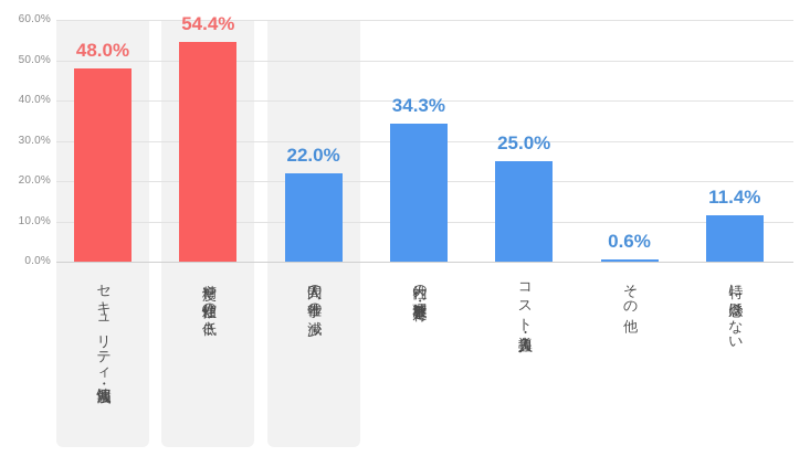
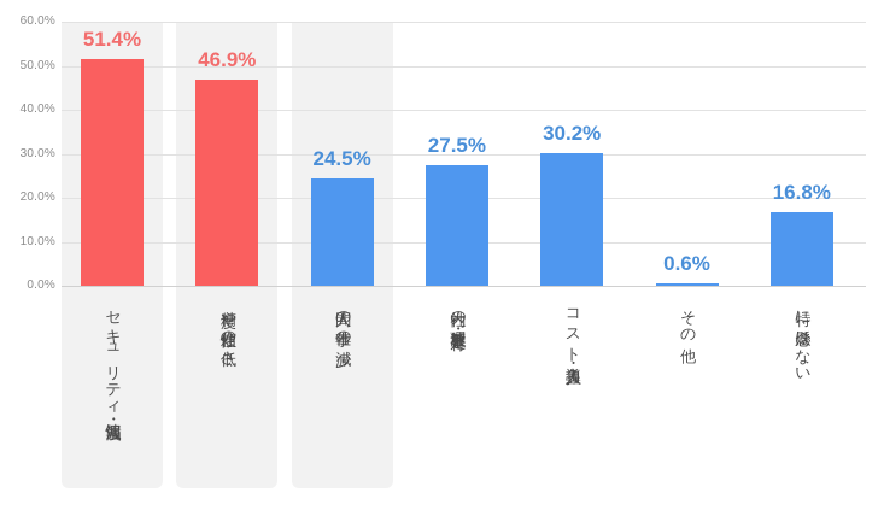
セキュリティ・情報漏洩: 48.0% -> 51.4%
精度や信頼性の低さ: 54.4% -> 46.9%
人間の仕事の減少: 22.0% -> 24.5%
社内の理解・教育不足: 34.3% -> 27.5%
コスト・導入負担: 25.0% -> 30.2%
特に懸念はない: 11.4% -> 16.8%
